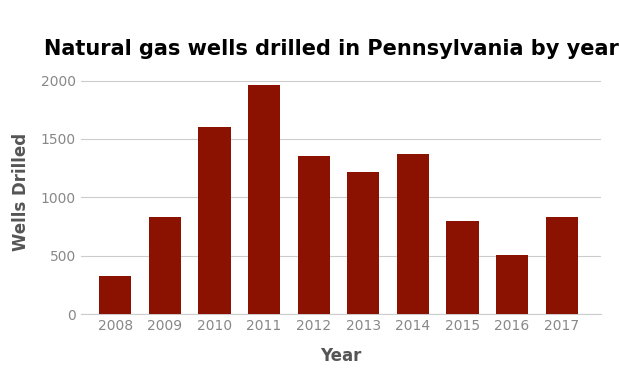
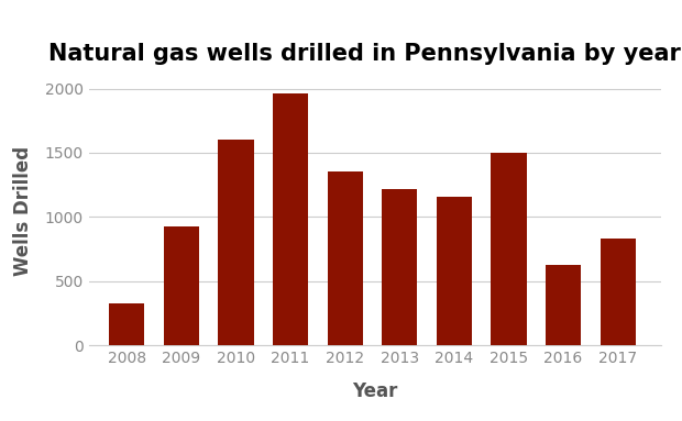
2009: 830 -> 930
2014: 1370 -> 1160
2015: 800 -> 1500
2016: 510 -> 630
